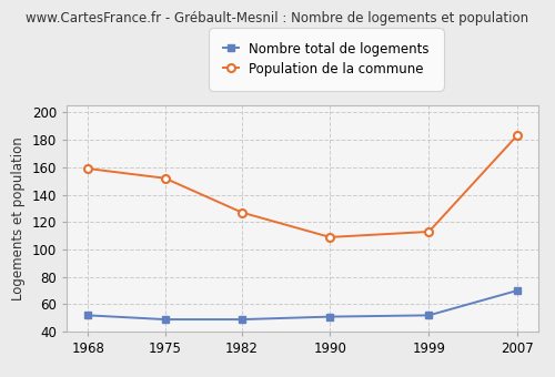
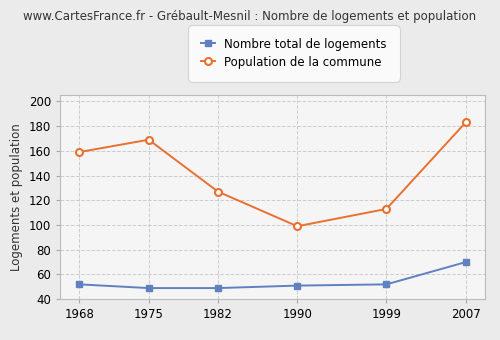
Population de la commune/1975: 152 -> 169
Population de la commune/1990: 109 -> 99
